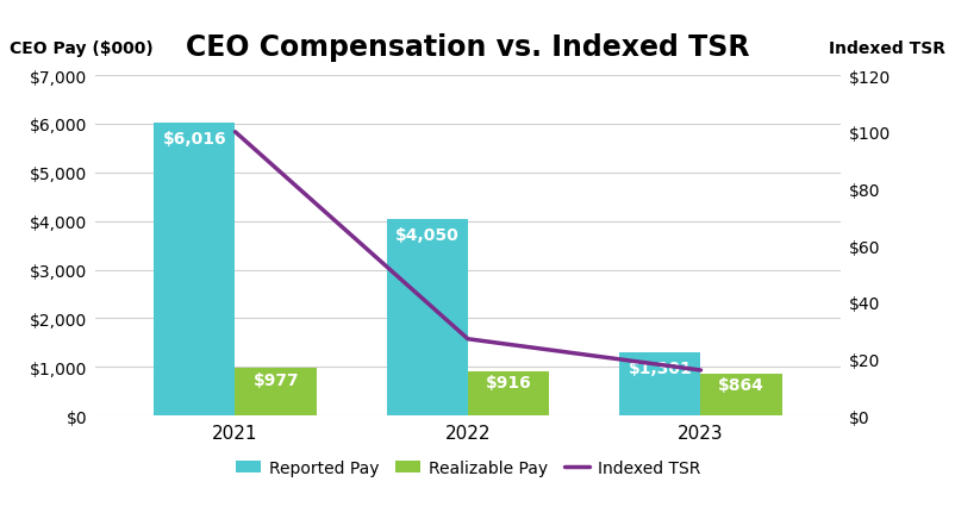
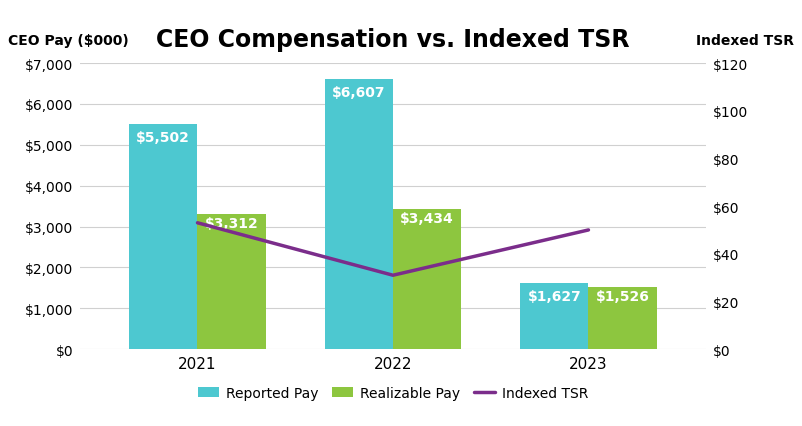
Reported Pay/2021: $6,016 -> $5,502
Indexed TSR/2021: $100 -> $53
Realizable Pay/2021: $977 -> $3,312
Reported Pay/2022: $4,050 -> $6,607
Indexed TSR/2022: $27 -> $31
Realizable Pay/2022: $916 -> $3,434
Reported Pay/2023: $1,301 -> $1,627
Indexed TSR/2023: $16 -> $50
Realizable Pay/2023: $864 -> $1,526
